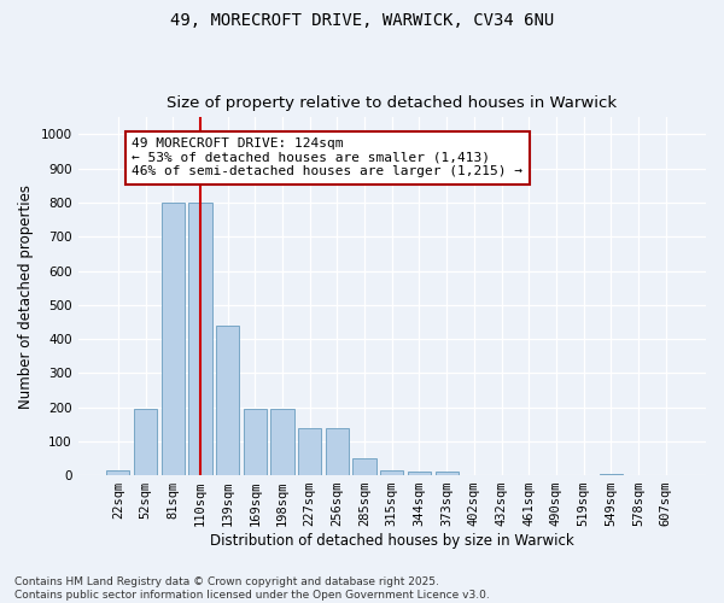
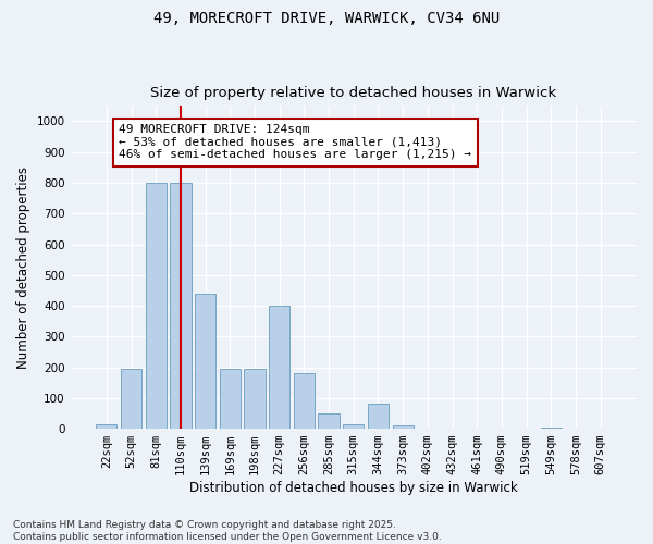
227sqm: 140 -> 400
256sqm: 140 -> 180
344sqm: 10 -> 80
